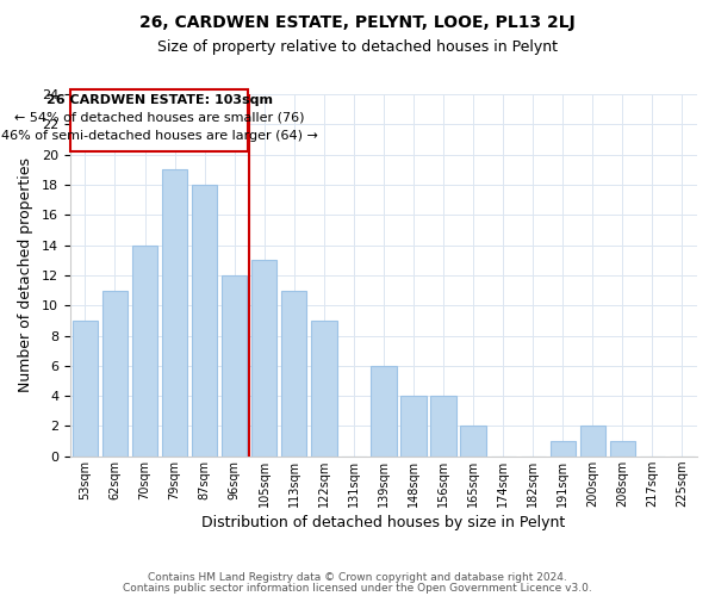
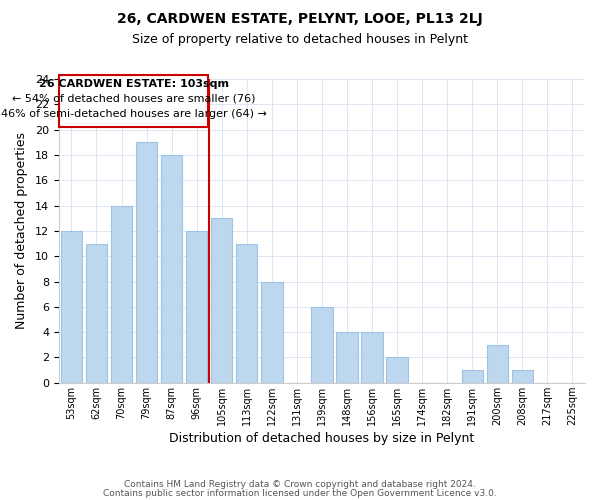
53sqm: 9 -> 12
122sqm: 9 -> 8
200sqm: 2 -> 3
